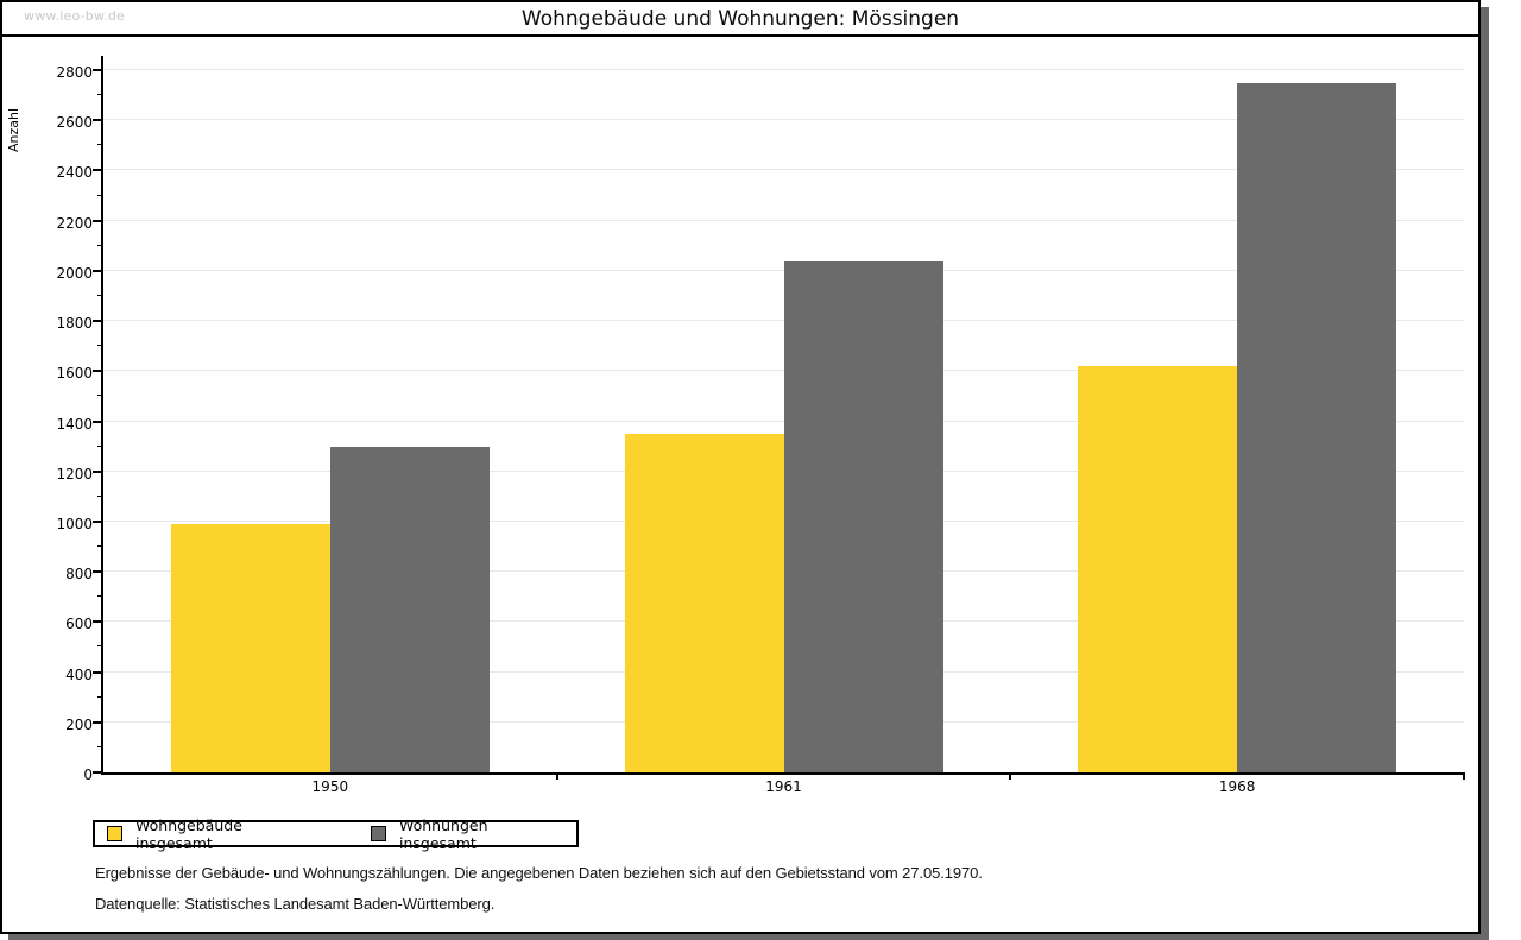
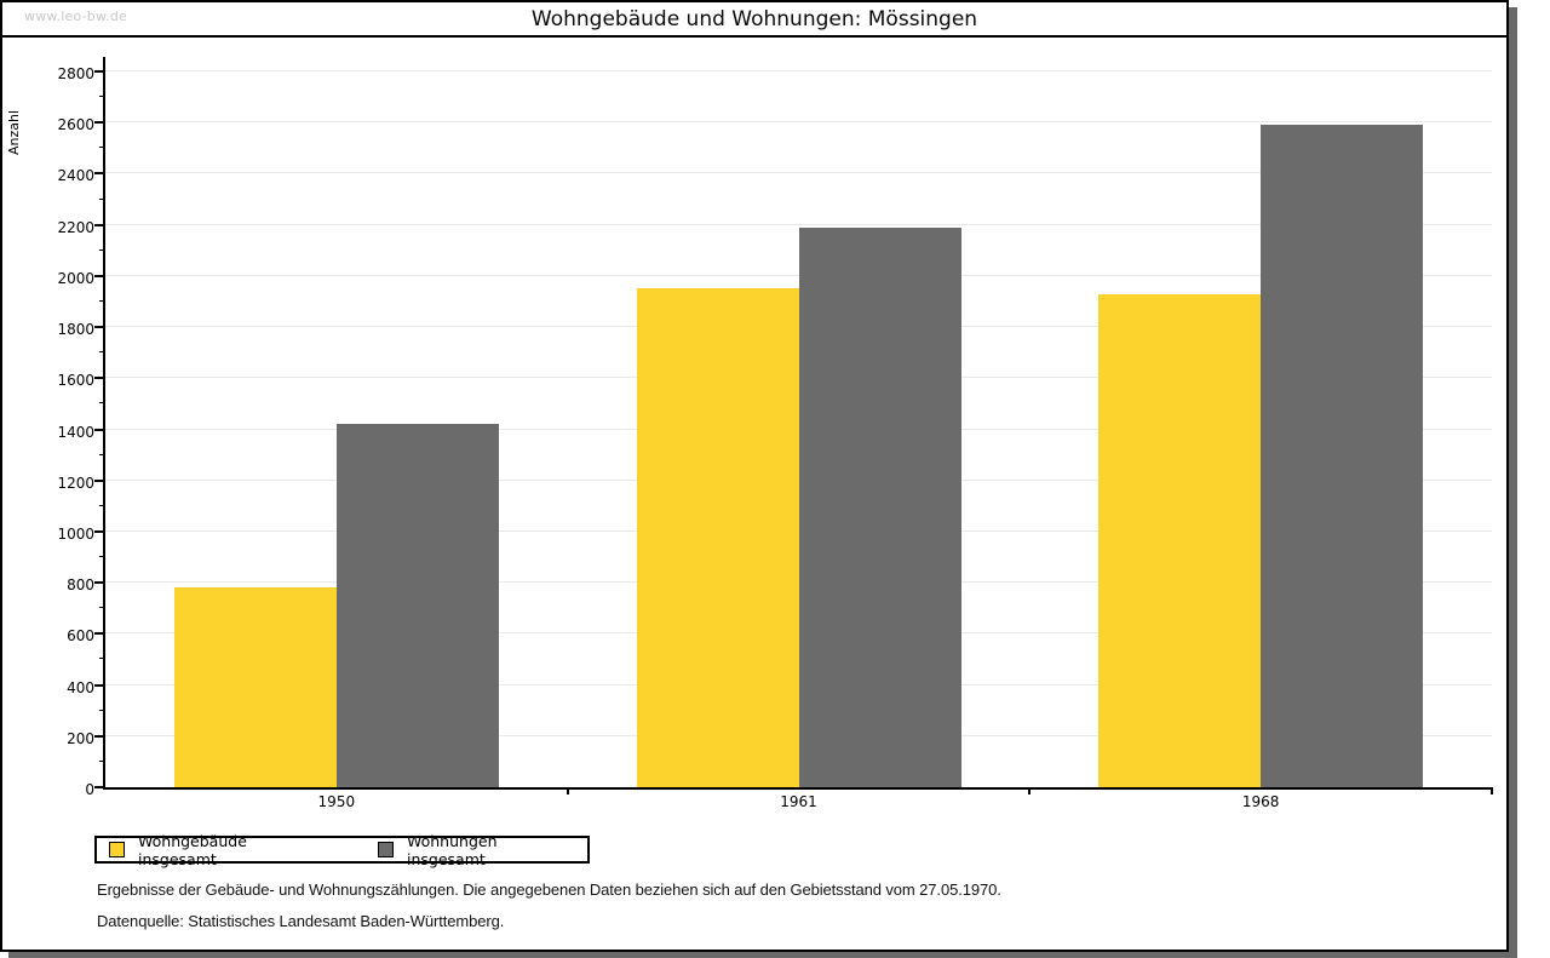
Wohngebäude insgesamt/1950: 990 -> 780
Wohnungen insgesamt/1950: 1300 -> 1420
Wohngebäude insgesamt/1961: 1350 -> 1950
Wohnungen insgesamt/1961: 2040 -> 2190
Wohngebäude insgesamt/1968: 1620 -> 1930
Wohnungen insgesamt/1968: 2750 -> 2590
